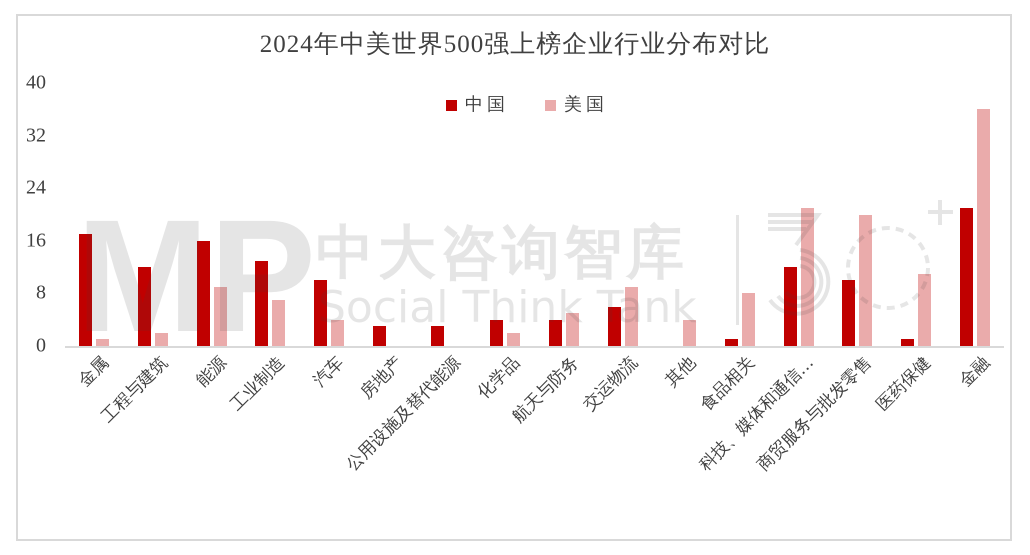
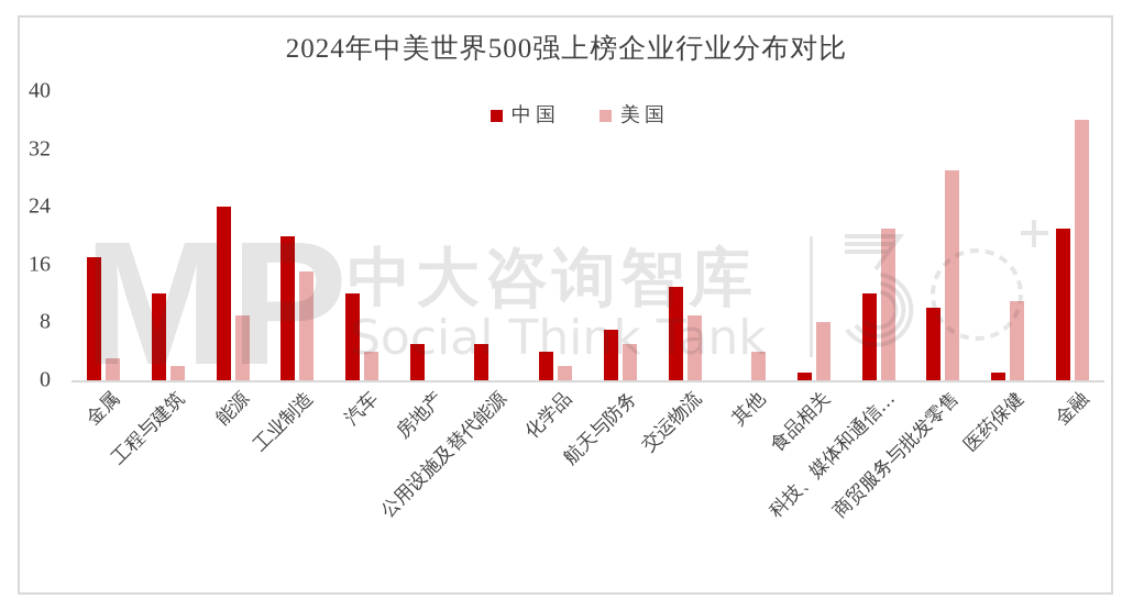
美国/金属: 1 -> 3
中国/能源: 16 -> 24
中国/工业制造: 13 -> 20
美国/工业制造: 7 -> 15
中国/汽车: 10 -> 12
中国/房地产: 3 -> 5
中国/公用设施及替代能源: 3 -> 5
中国/航天与防务: 4 -> 7
中国/交运物流: 6 -> 13
美国/商贸服务与批发零售: 20 -> 29
